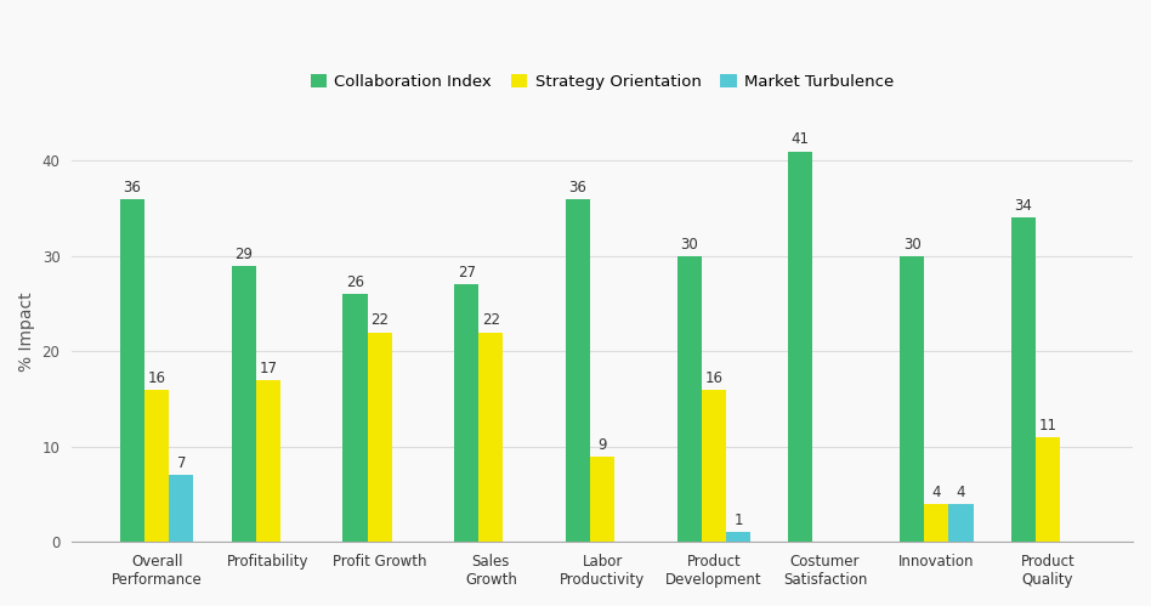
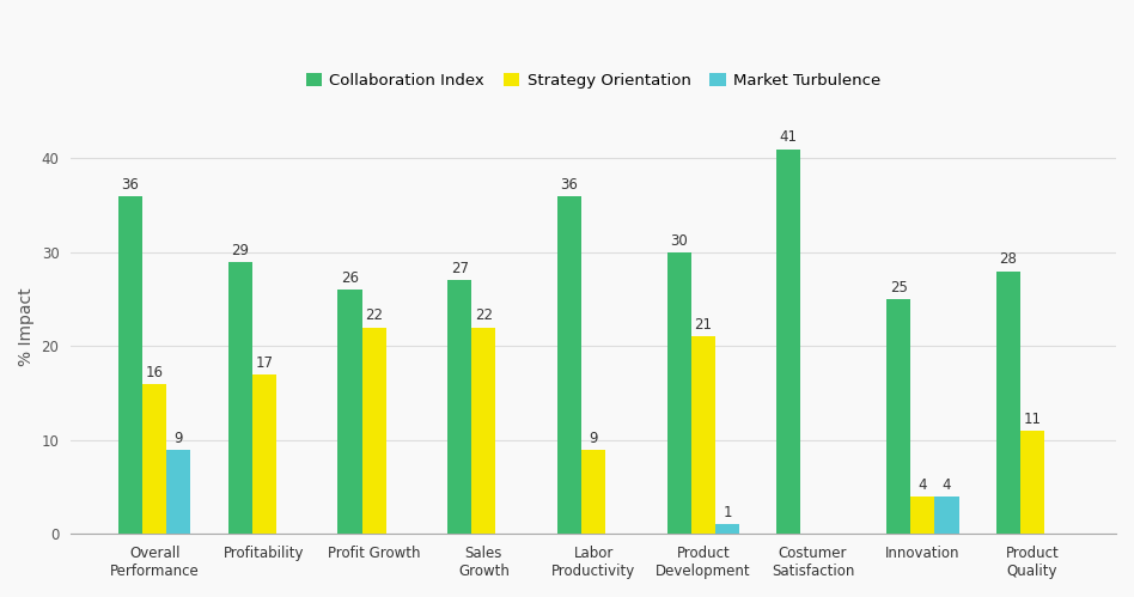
Market Turbulence/Overall Performance: 7 -> 9
Strategy Orientation/Product Development: 16 -> 21
Collaboration Index/Innovation: 30 -> 25
Collaboration Index/Product Quality: 34 -> 28
